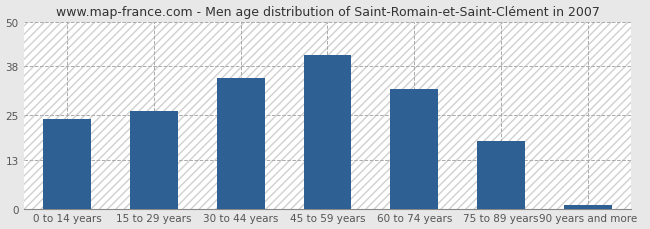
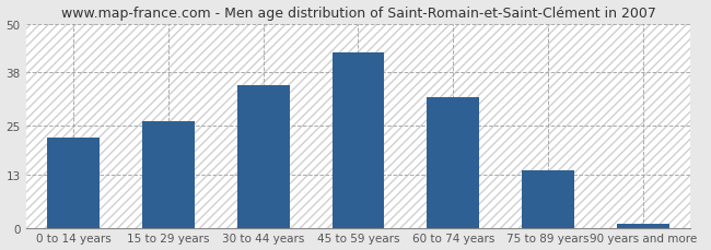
0 to 14 years: 24 -> 22
45 to 59 years: 41 -> 43
75 to 89 years: 18 -> 14
